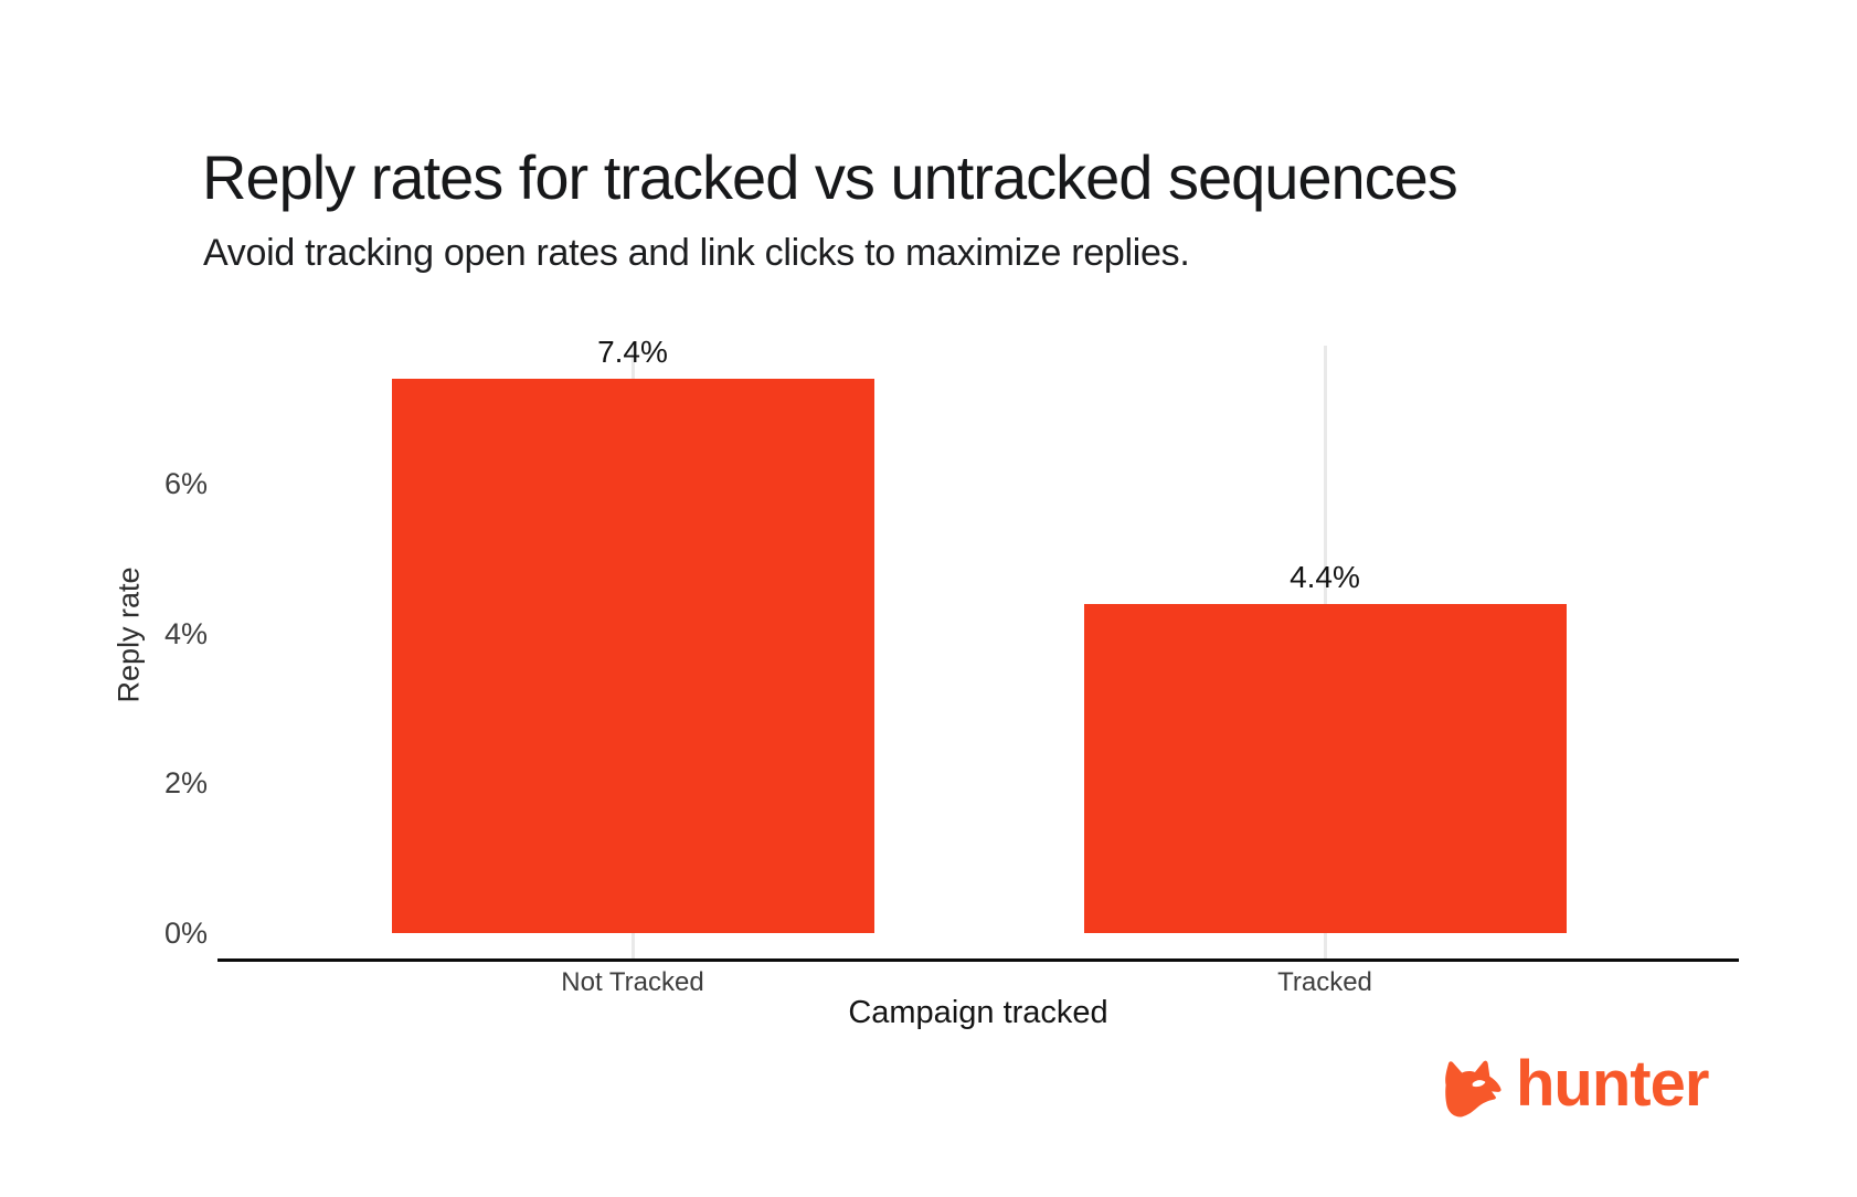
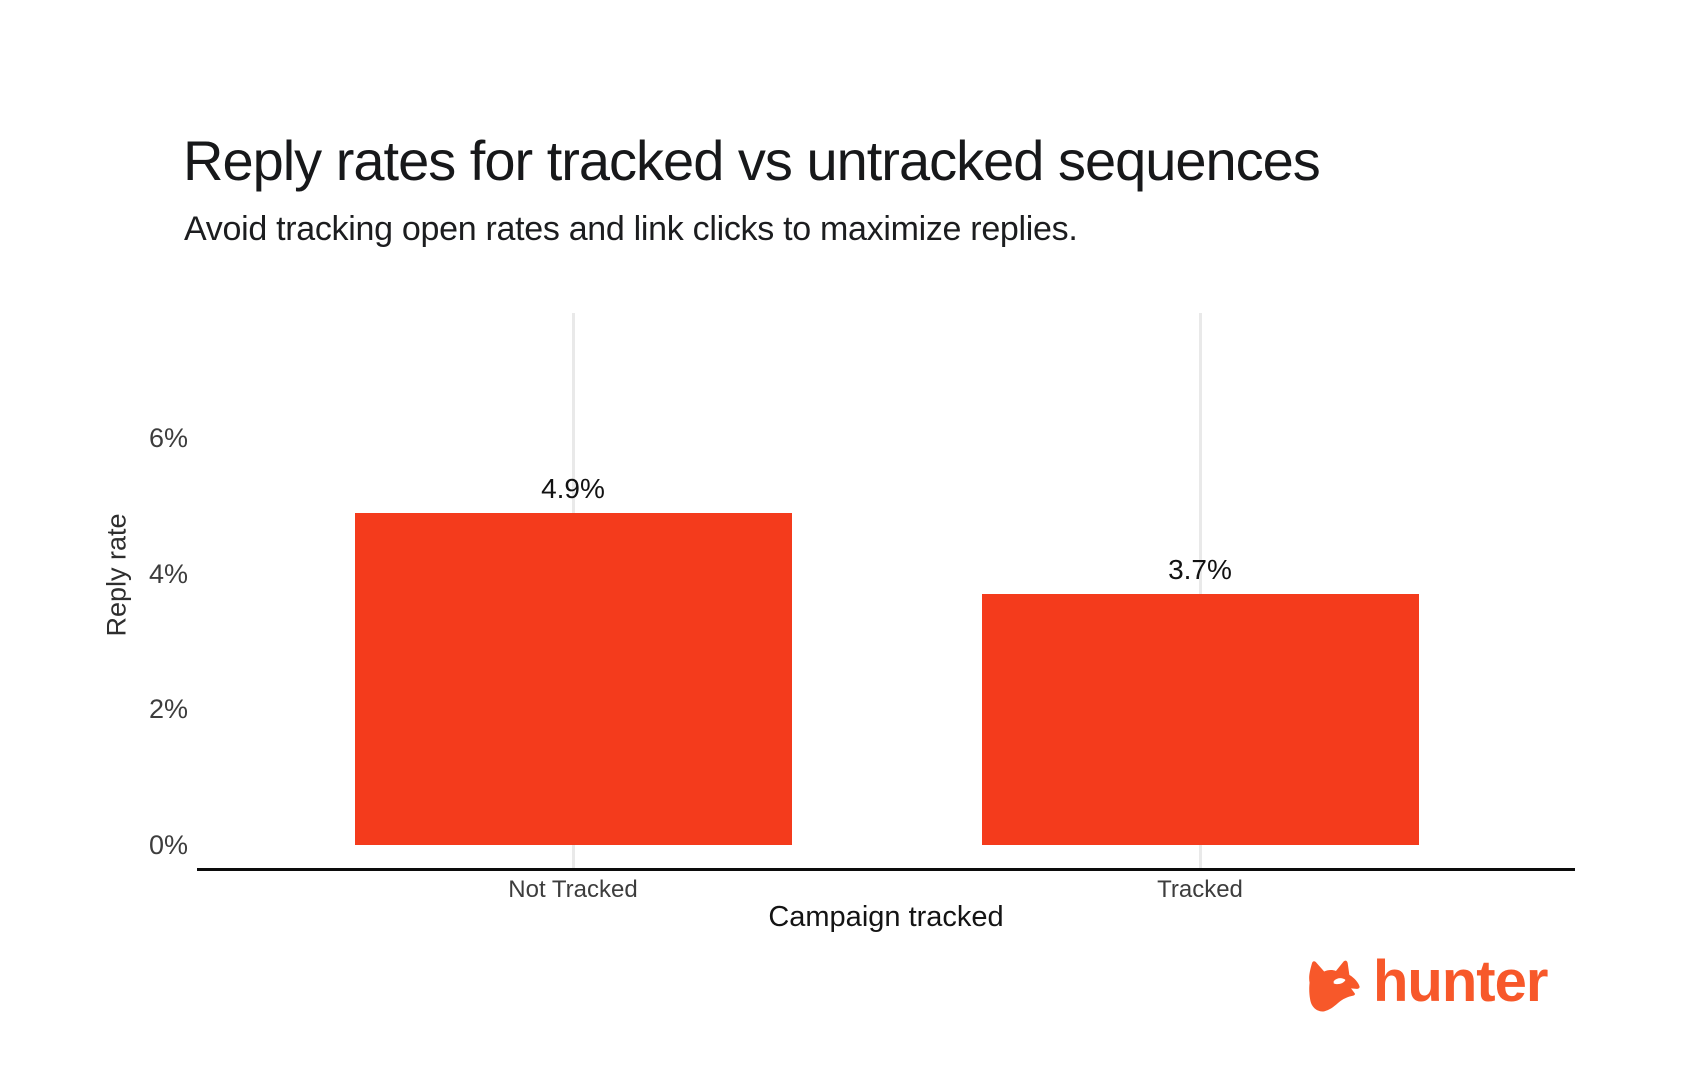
Not Tracked: 7.4% -> 4.9%
Tracked: 4.4% -> 3.7%
